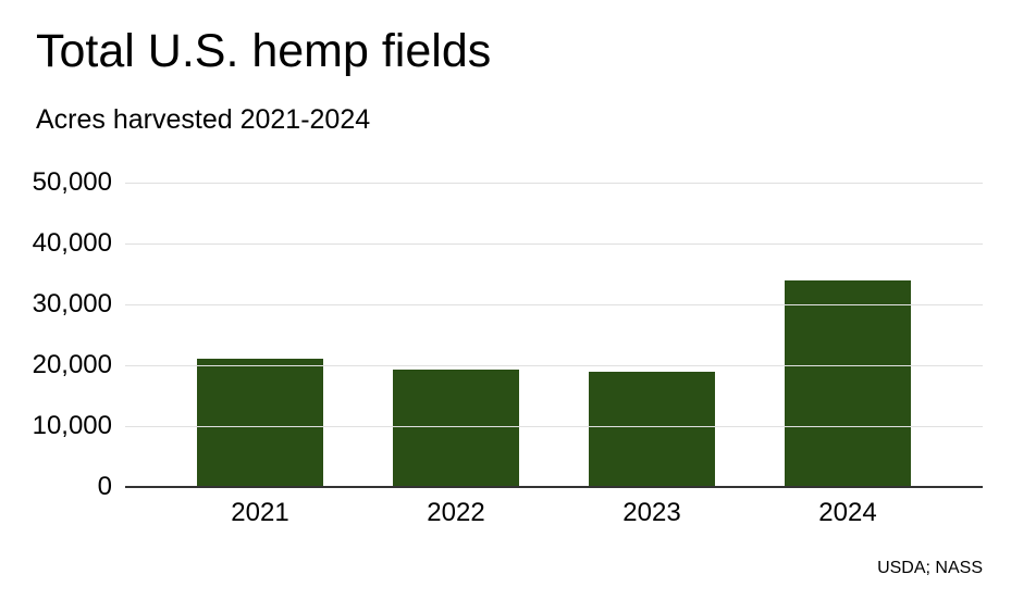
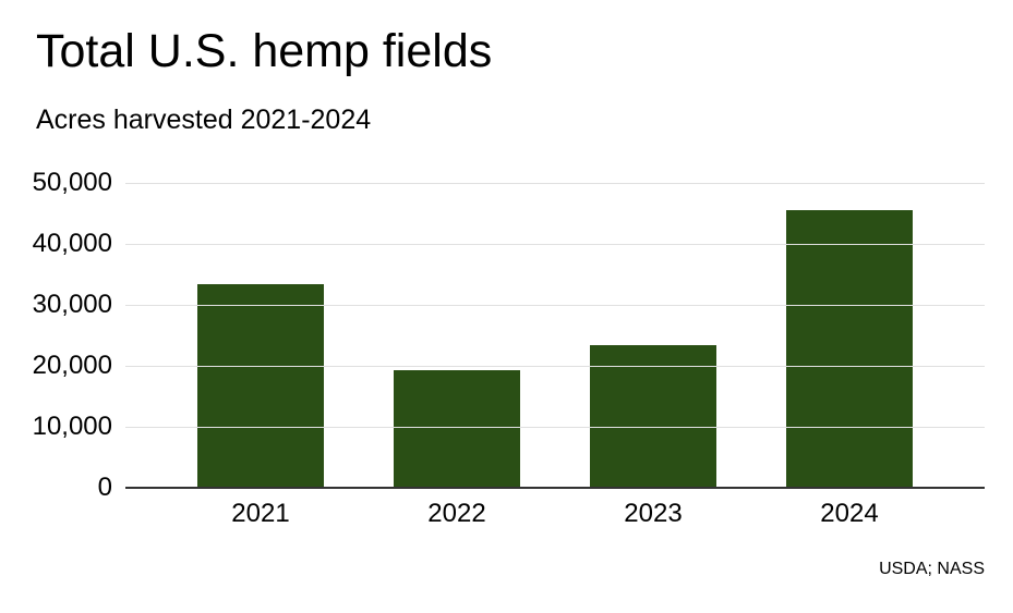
2021: 21000 -> 33000
2023: 19000 -> 23000
2024: 34000 -> 46000
